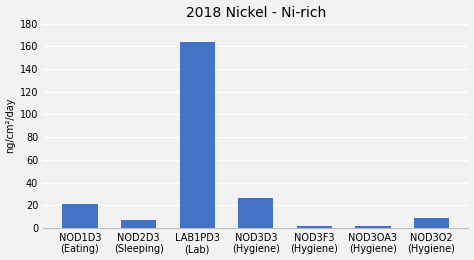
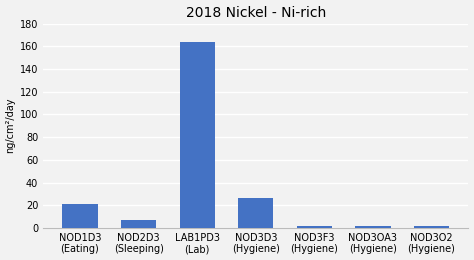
NOD3O2 (Hygiene): 9 -> 2
